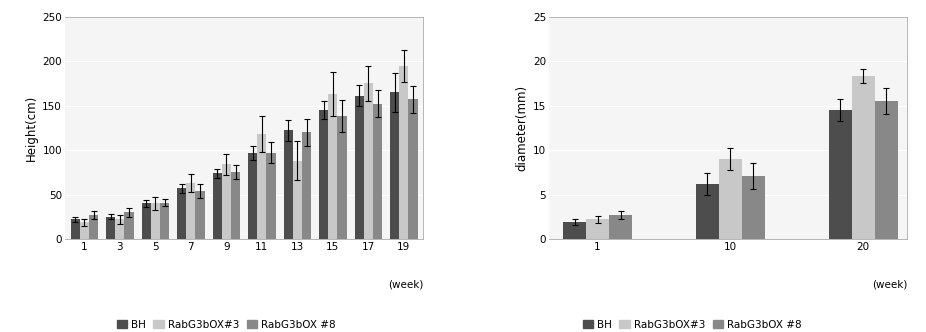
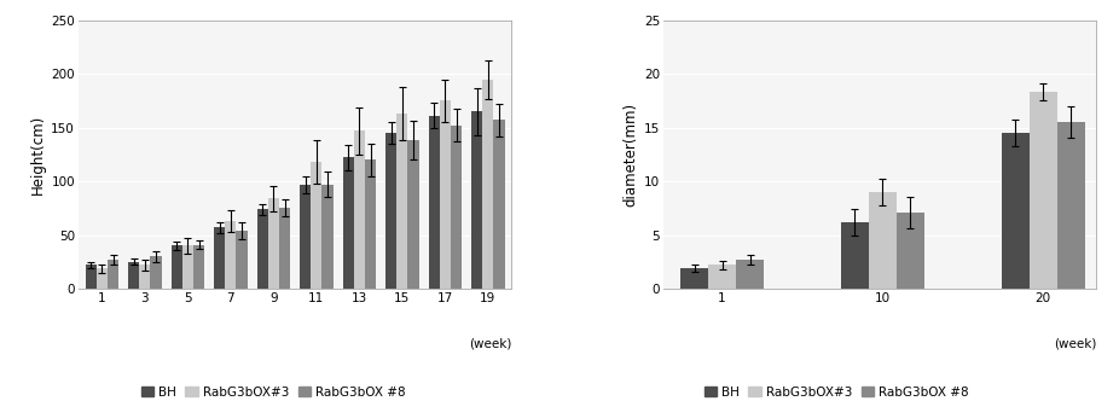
RabG3bOX#3/13: 88 -> 147
